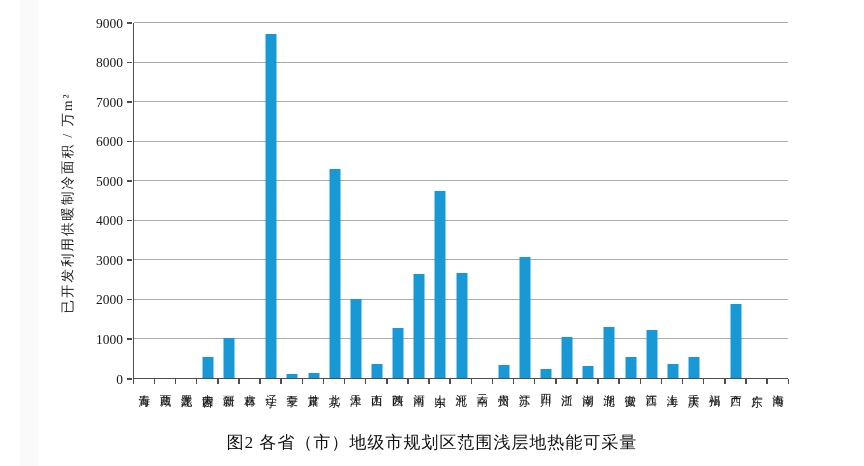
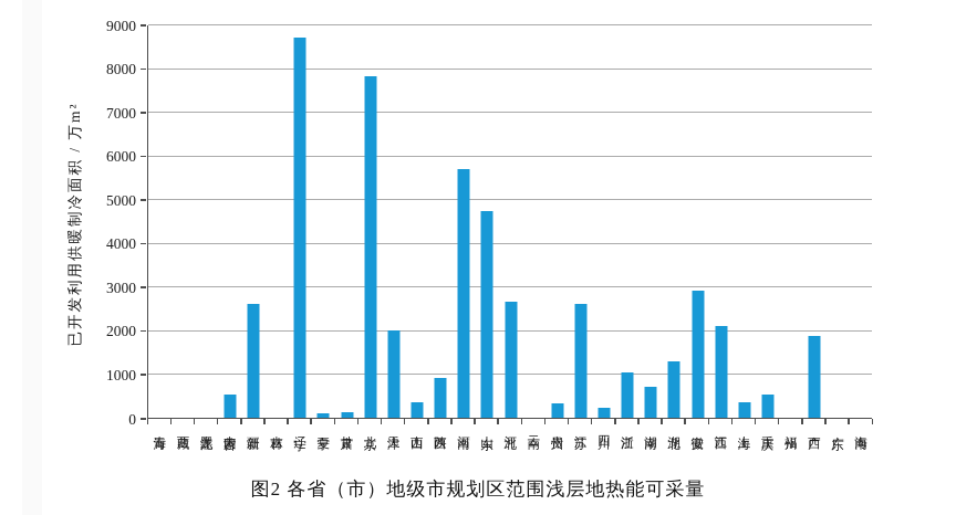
新疆: 1000 -> 2600
北京: 5300 -> 7800
陕西: 1300 -> 900
河南: 2600 -> 5700
江苏: 3000 -> 2600
湖南: 300 -> 700
安徽: 500 -> 2900
江西: 1200 -> 2100
